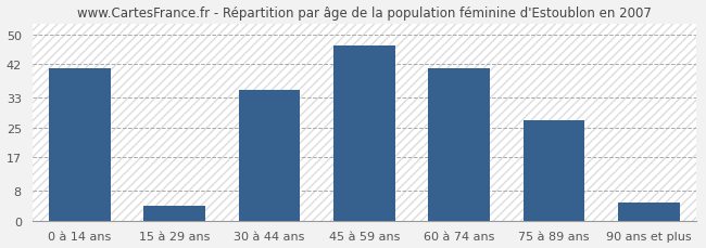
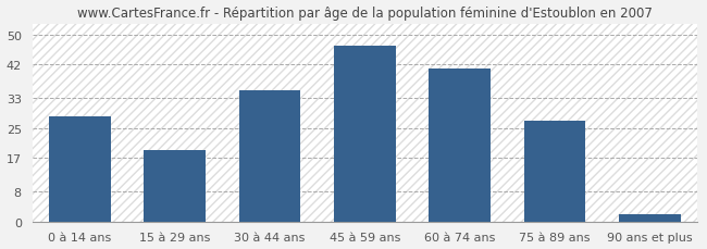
0 à 14 ans: 41 -> 28
15 à 29 ans: 4 -> 19
90 ans et plus: 5 -> 2
